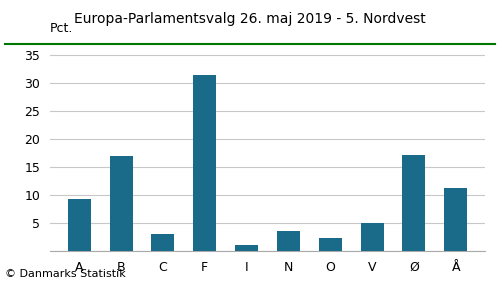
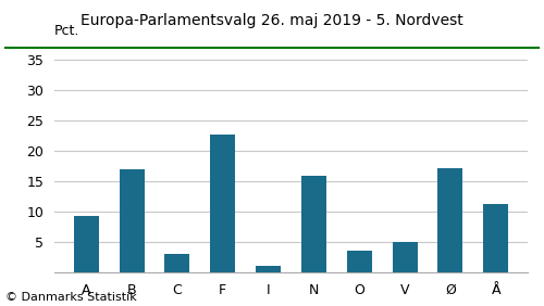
F: 31.5 -> 22.6
N: 3.5 -> 15.8
O: 2.3 -> 3.6
